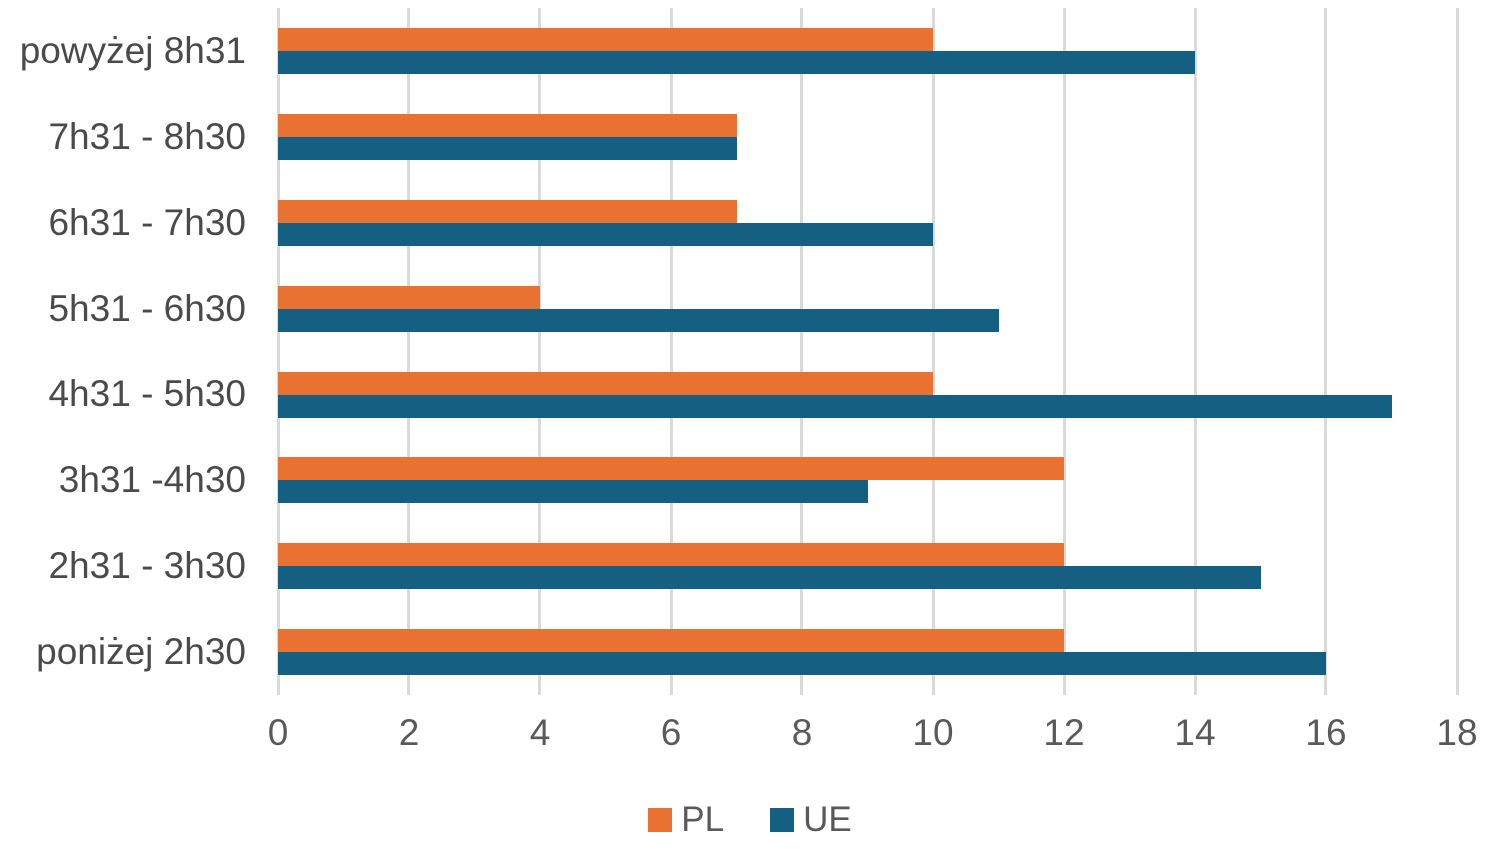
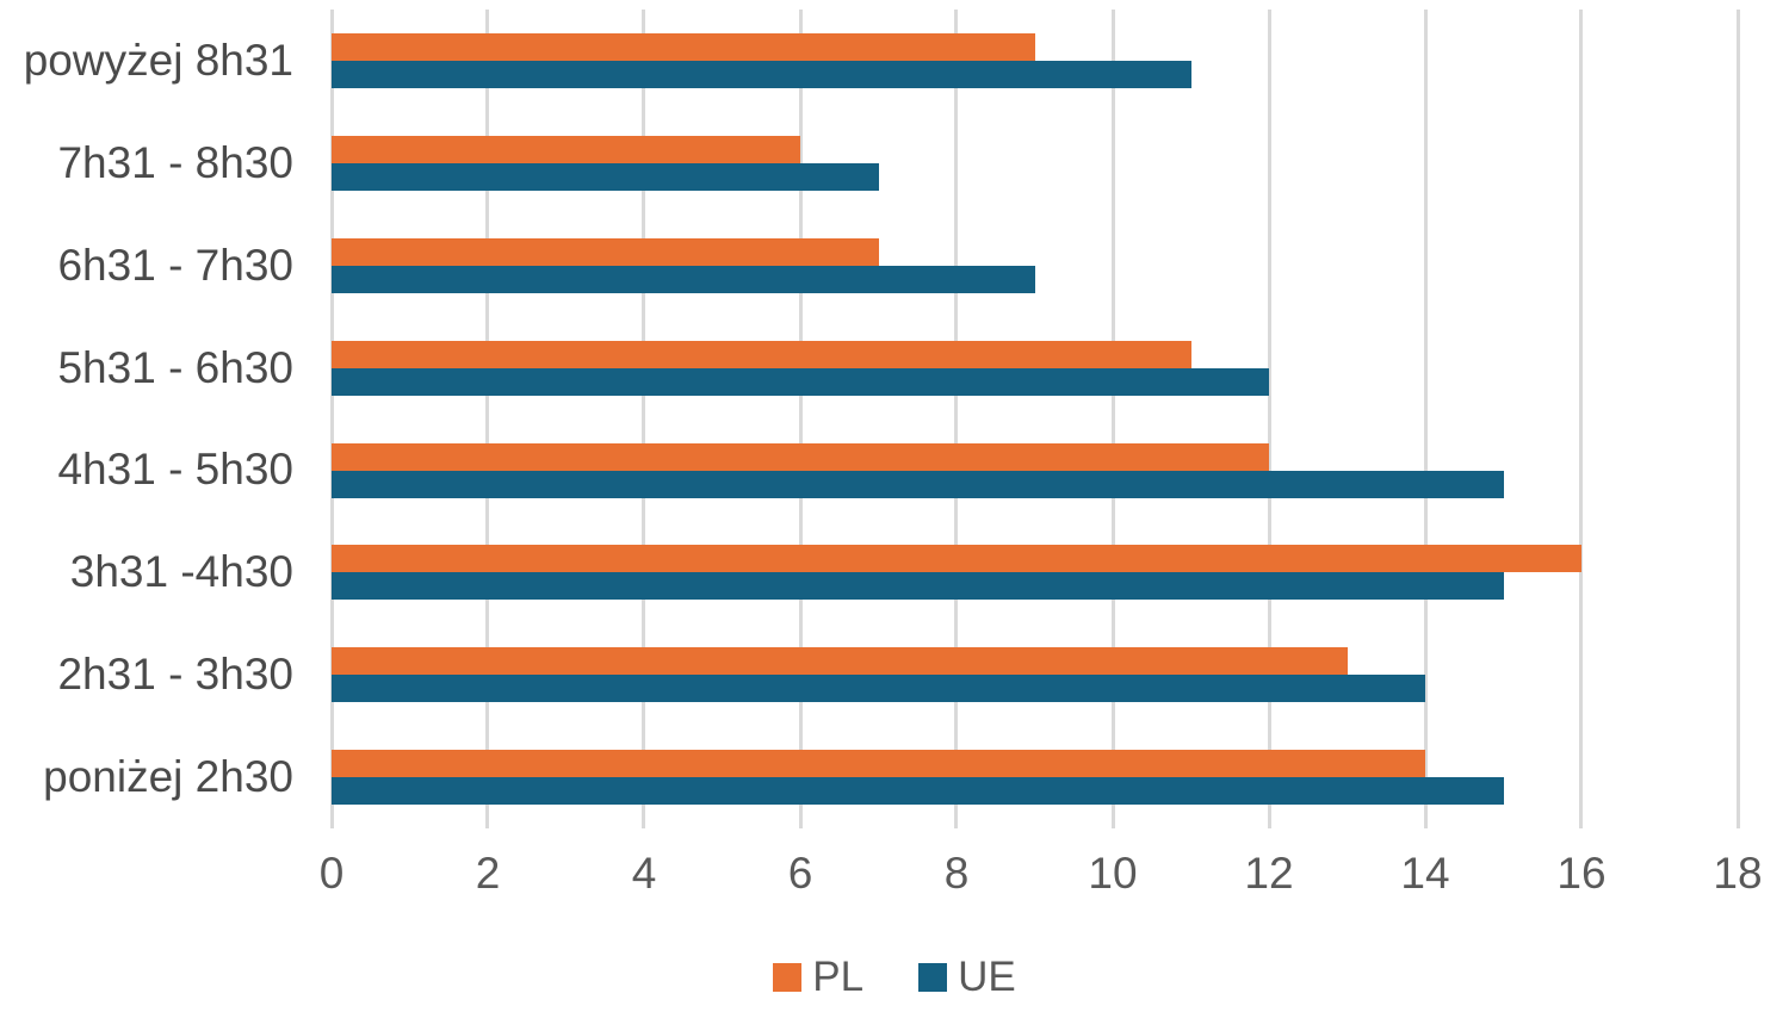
PL/powyżej 8h31: 10 -> 9
UE/powyżej 8h31: 14 -> 11
PL/7h31 - 8h30: 7 -> 6
UE/6h31 - 7h30: 10 -> 9
PL/5h31 - 6h30: 4 -> 11
UE/5h31 - 6h30: 11 -> 12
PL/4h31 - 5h30: 10 -> 12
UE/4h31 - 5h30: 17 -> 15
PL/3h31 -4h30: 12 -> 16
UE/3h31 -4h30: 9 -> 15
PL/2h31 - 3h30: 12 -> 13
UE/2h31 - 3h30: 15 -> 14
PL/poniżej 2h30: 12 -> 14
UE/poniżej 2h30: 16 -> 15
